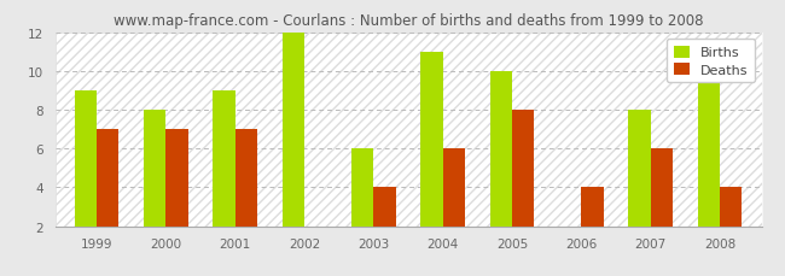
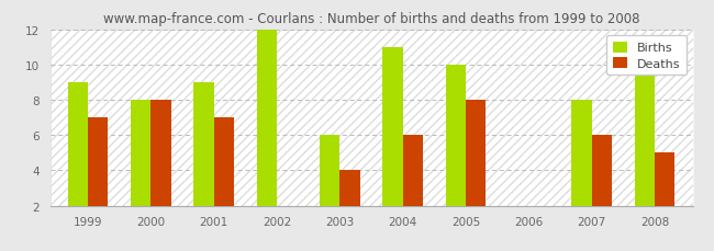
Deaths/2000: 7 -> 8
Deaths/2006: 4 -> 2
Deaths/2008: 4 -> 5
